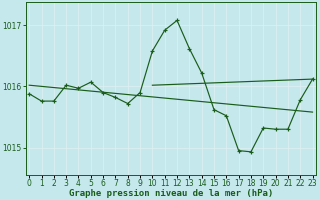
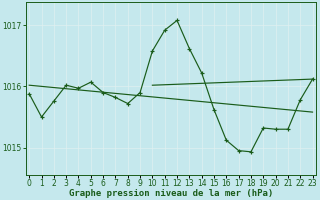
1: 1015.76 -> 1015.50
16: 1015.52 -> 1015.12
